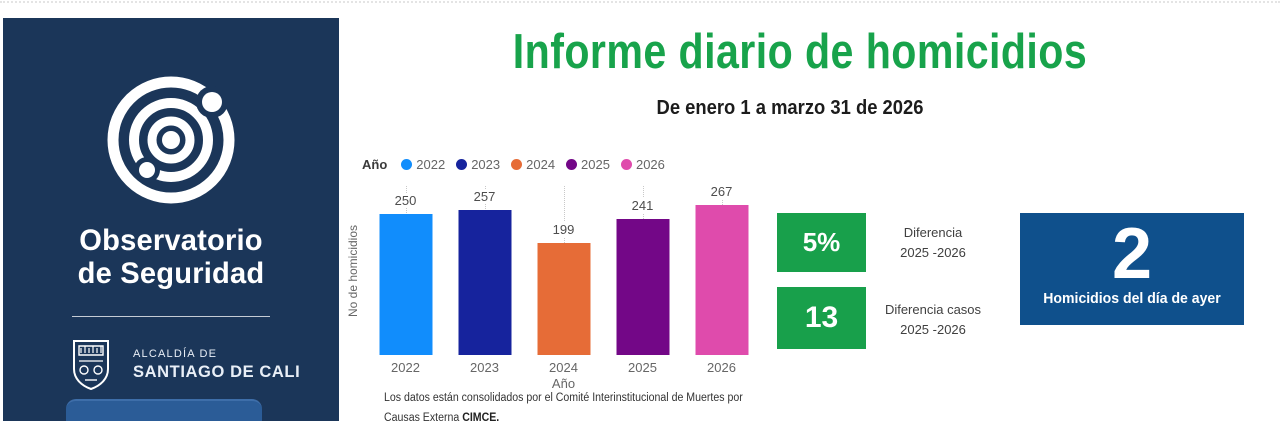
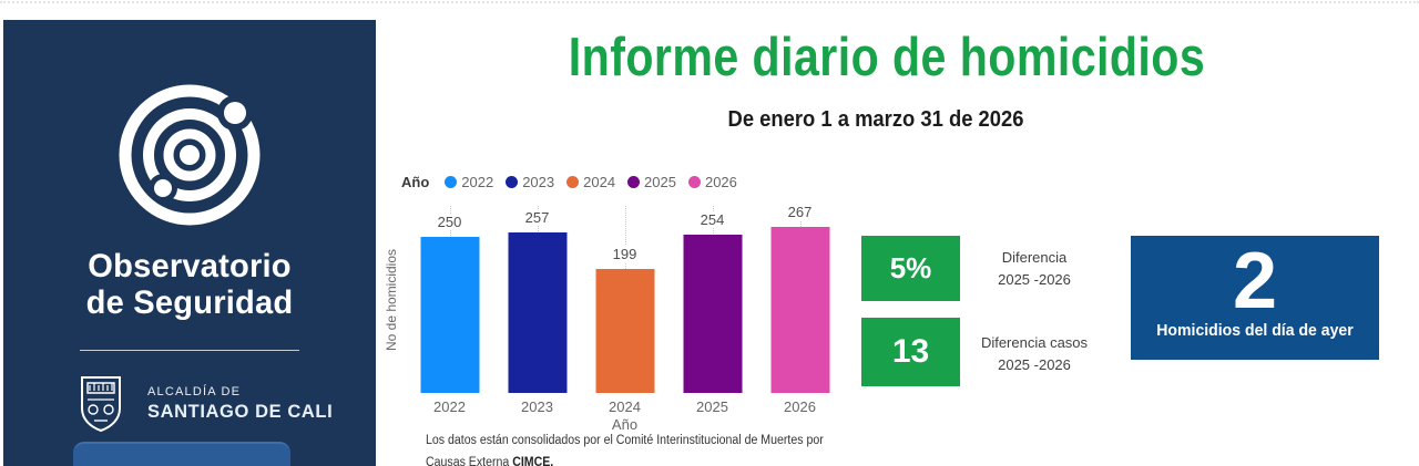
2025: 241 -> 254
